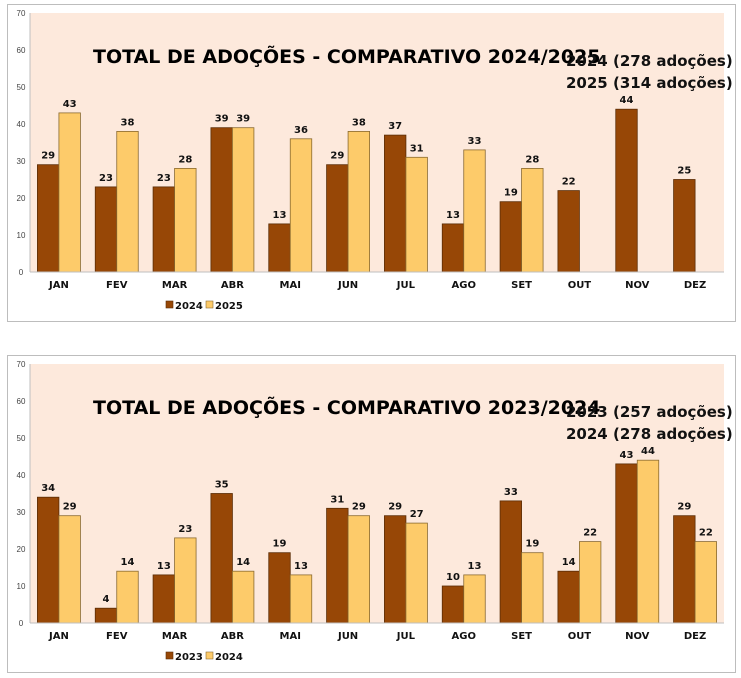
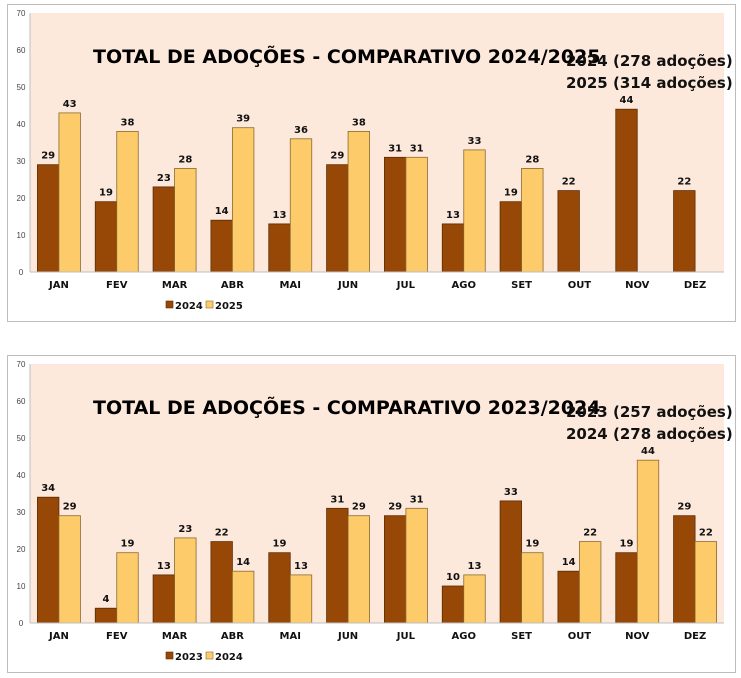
TOTAL DE ADOÇÕES - COMPARATIVO 2024/2025/2024/FEV: 23 -> 19
TOTAL DE ADOÇÕES - COMPARATIVO 2024/2025/2024/ABR: 39 -> 14
TOTAL DE ADOÇÕES - COMPARATIVO 2024/2025/2024/JUL: 37 -> 31
TOTAL DE ADOÇÕES - COMPARATIVO 2024/2025/2024/DEZ: 25 -> 22
TOTAL DE ADOÇÕES - COMPARATIVO 2023/2024/2024/FEV: 14 -> 19
TOTAL DE ADOÇÕES - COMPARATIVO 2023/2024/2023/ABR: 35 -> 22
TOTAL DE ADOÇÕES - COMPARATIVO 2023/2024/2024/JUL: 27 -> 31
TOTAL DE ADOÇÕES - COMPARATIVO 2023/2024/2023/NOV: 43 -> 19
